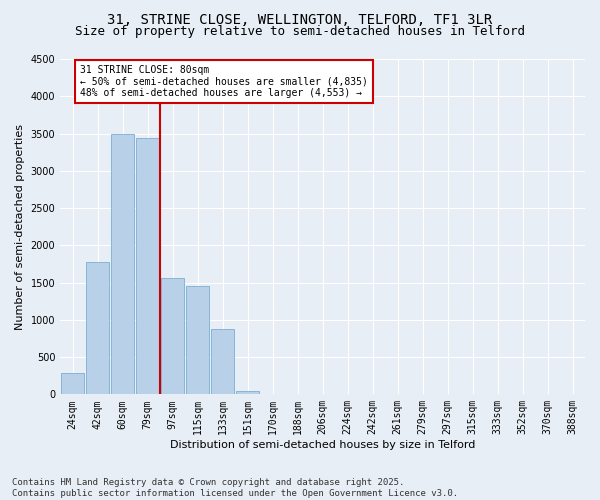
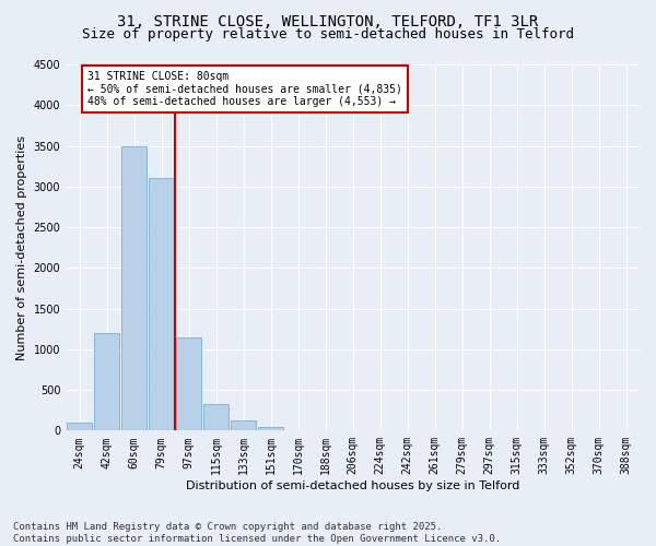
24sqm: 280 -> 100
42sqm: 1780 -> 1200
79sqm: 3440 -> 3100
97sqm: 1560 -> 1150
115sqm: 1460 -> 320
133sqm: 880 -> 120
